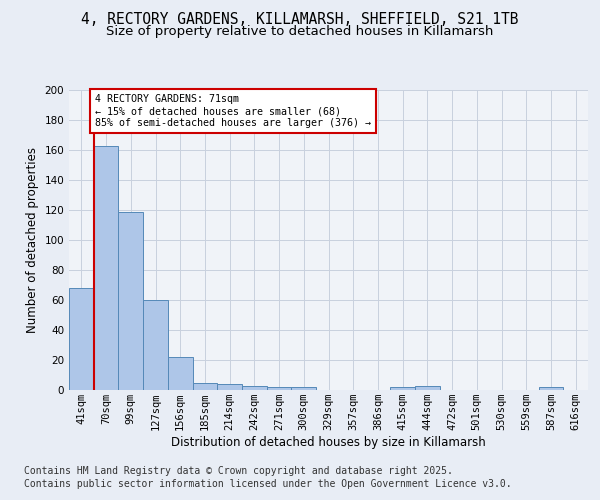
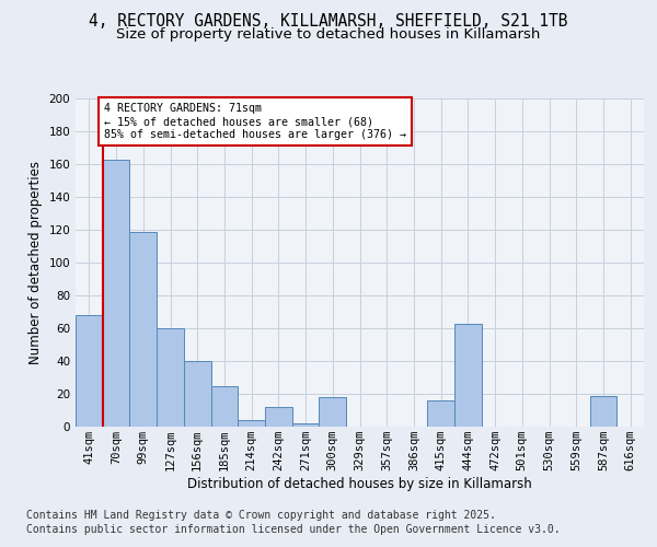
156sqm: 22 -> 40
185sqm: 5 -> 25
242sqm: 3 -> 12
300sqm: 2 -> 18
415sqm: 2 -> 16
444sqm: 3 -> 63
587sqm: 2 -> 19
